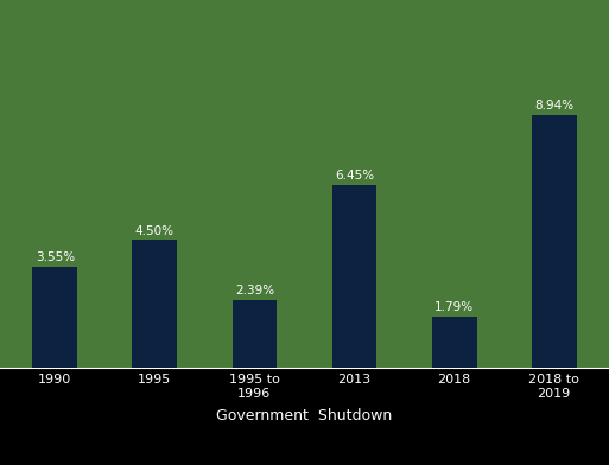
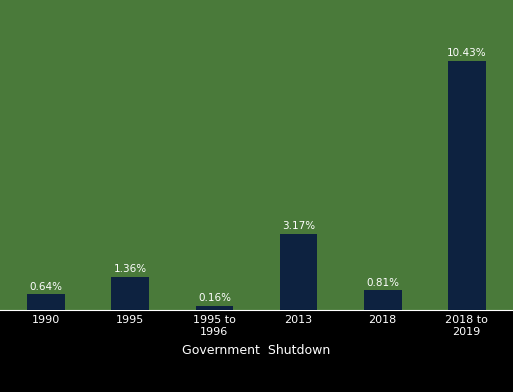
1990: 3.55% -> 0.64%
1995: 4.50% -> 1.36%
1995 to 1996: 2.39% -> 0.16%
2013: 6.45% -> 3.17%
2018: 1.79% -> 0.81%
2018 to 2019: 8.94% -> 10.43%
